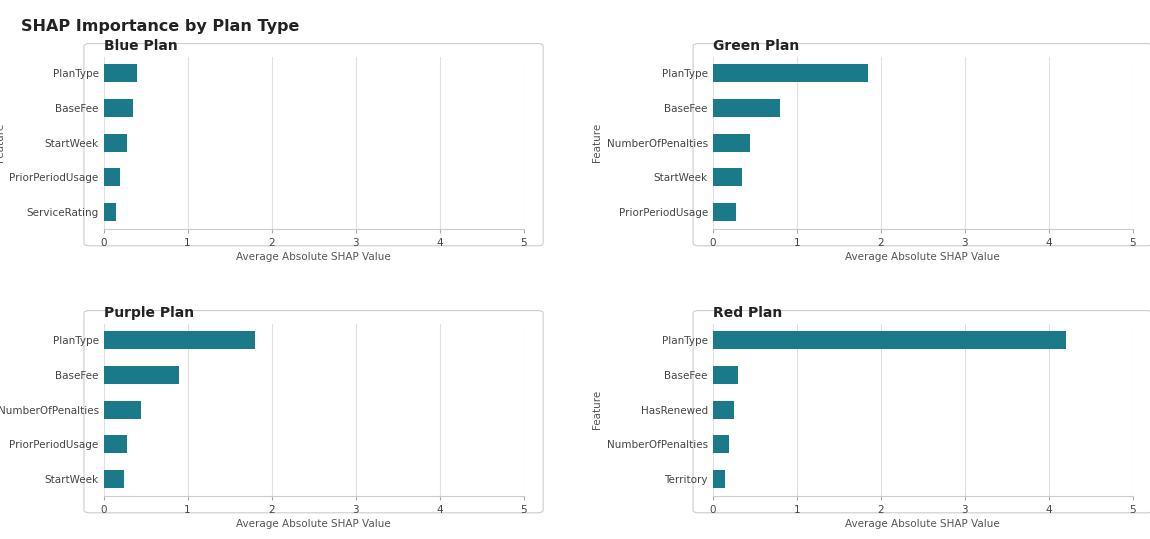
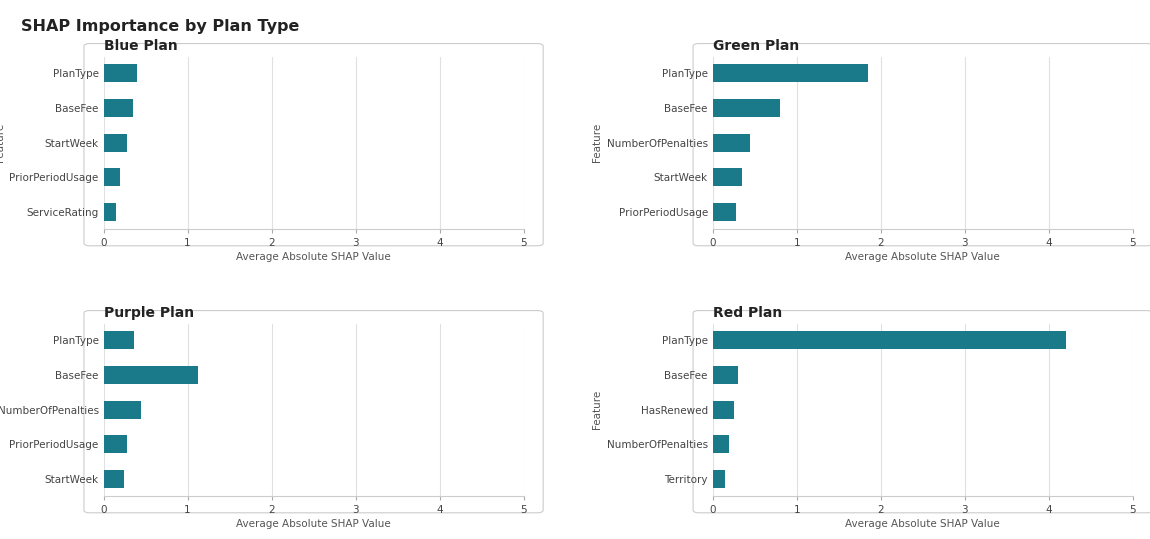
Purple Plan/PlanType: 1.80 -> 0.36
Purple Plan/BaseFee: 0.90 -> 1.12
